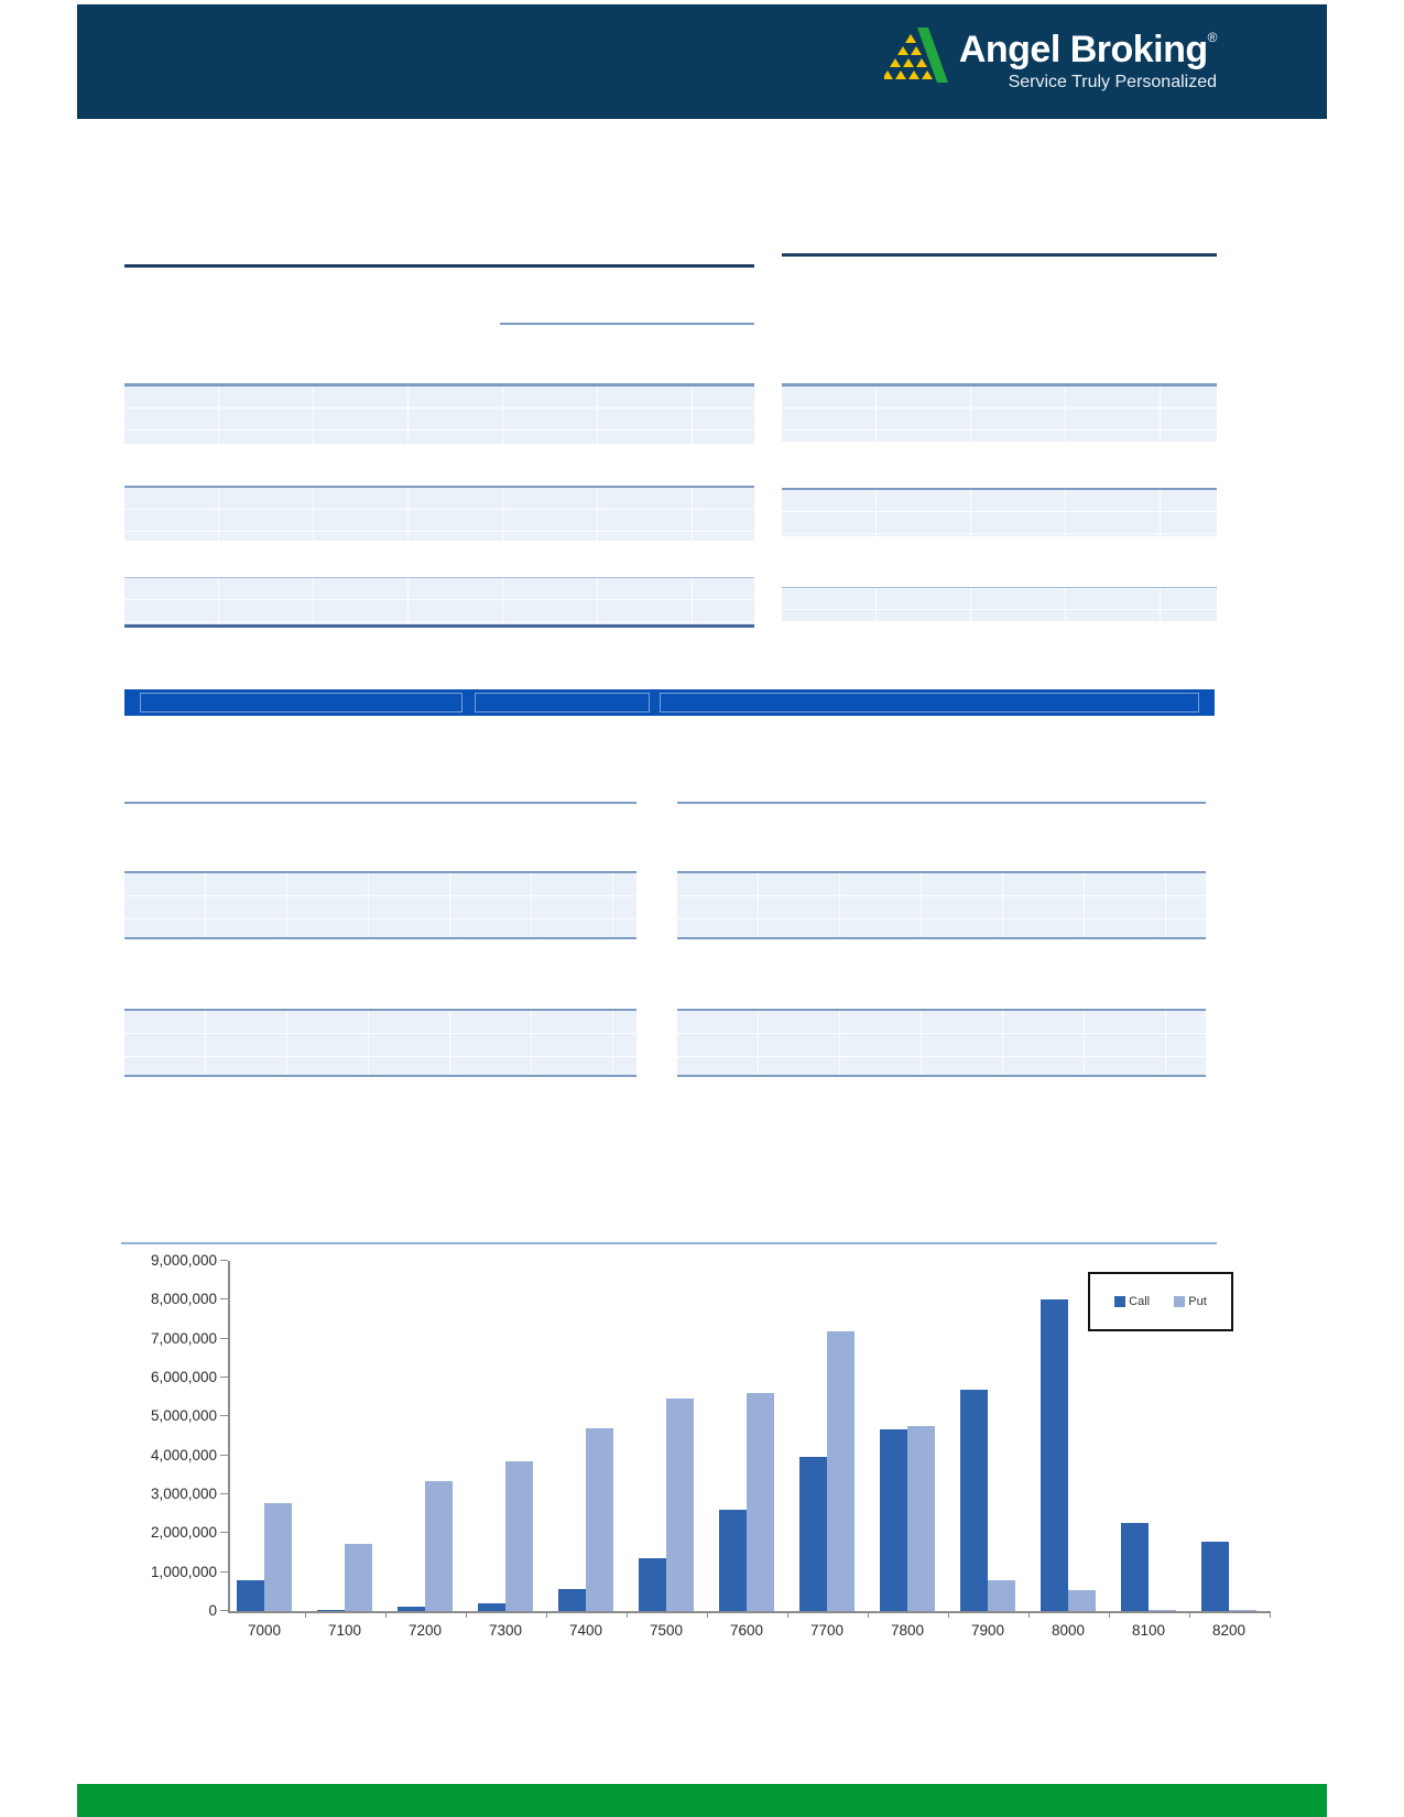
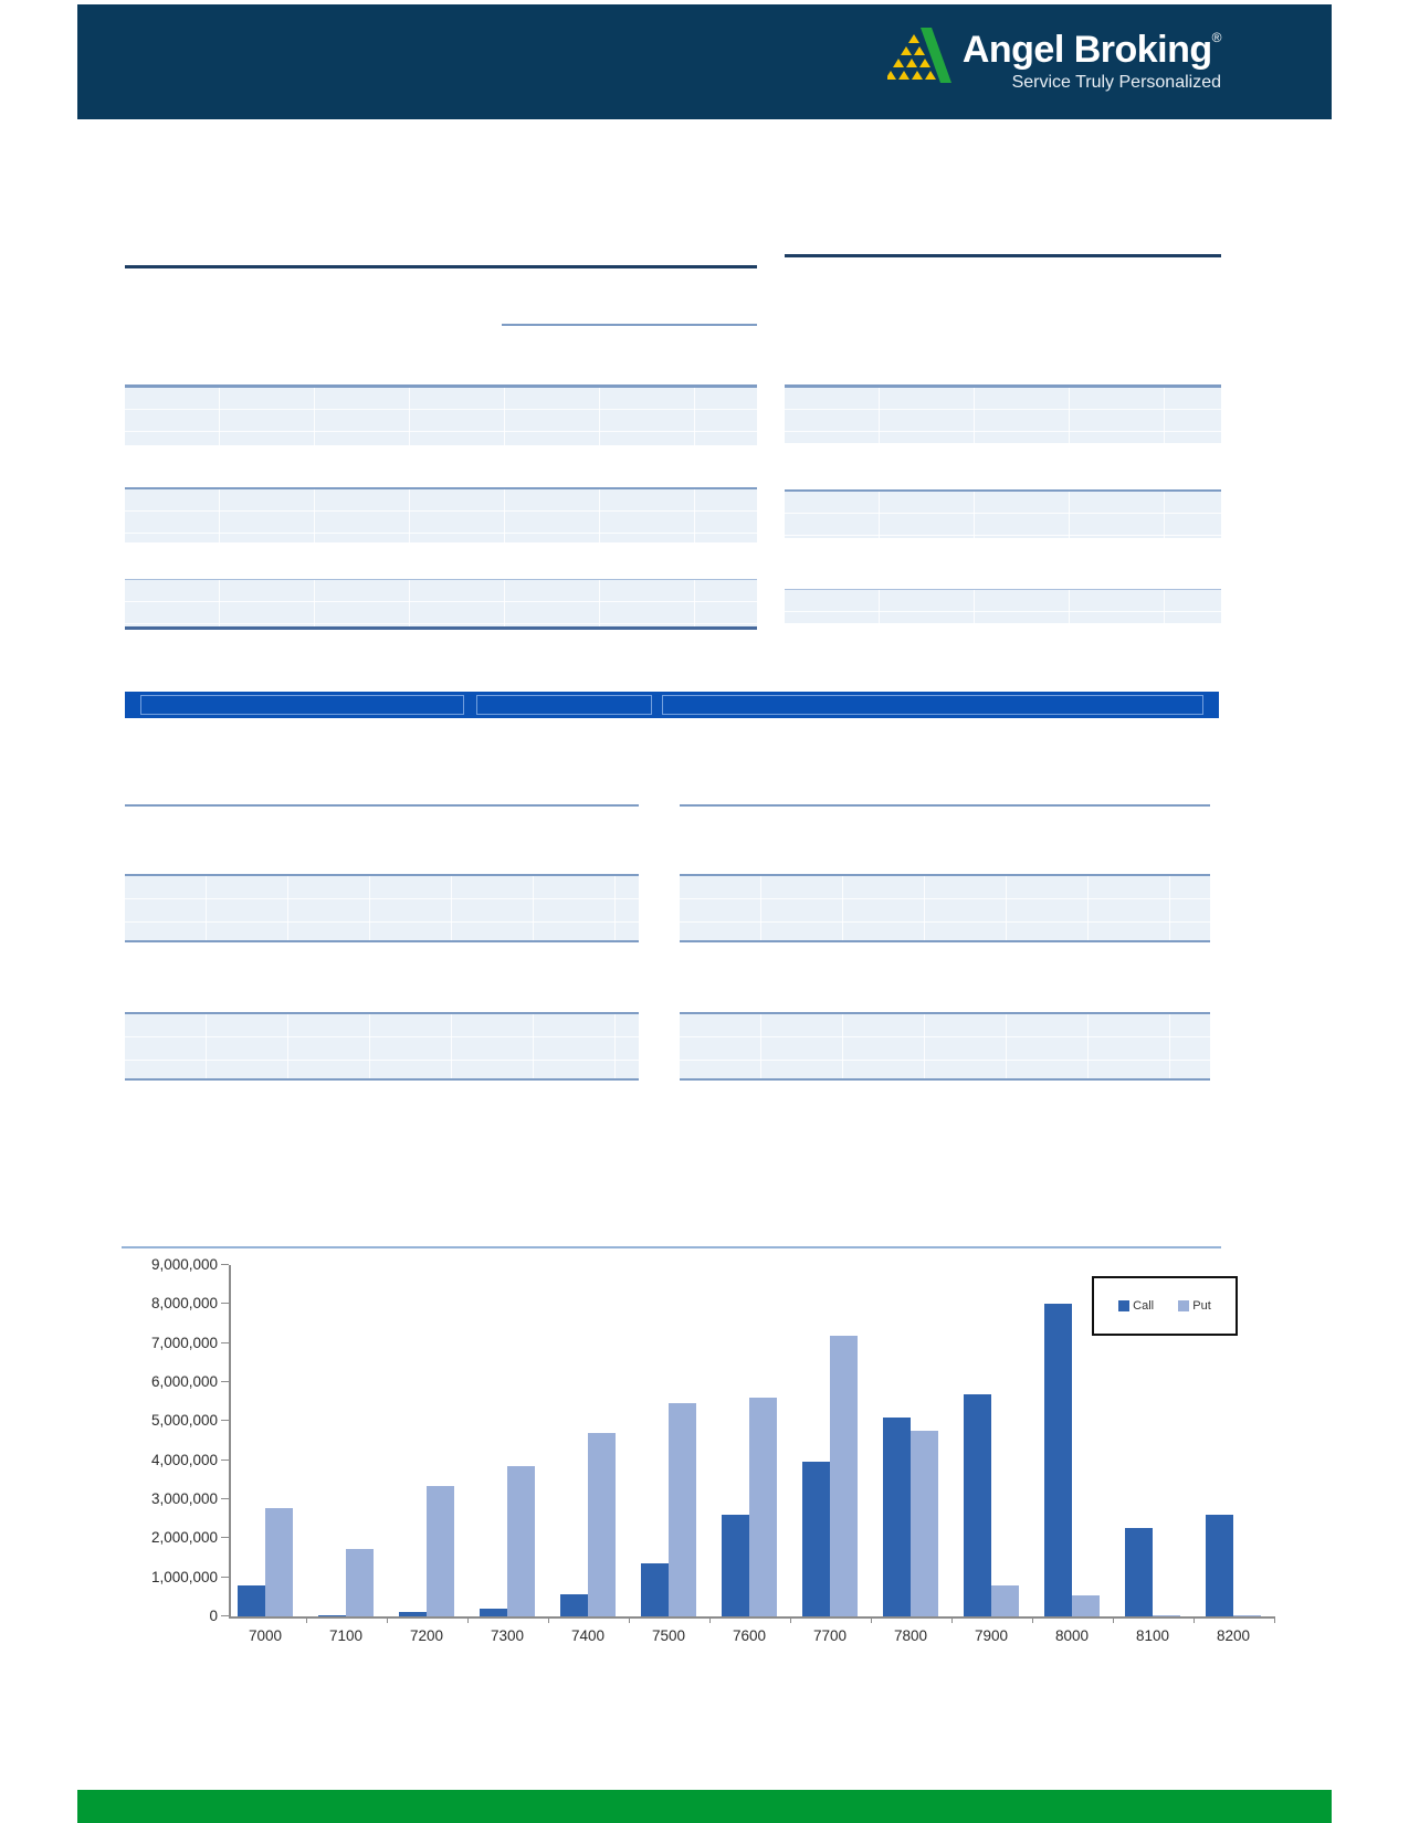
Call/7800: 4700000 -> 5100000
Call/8200: 1800000 -> 2600000
